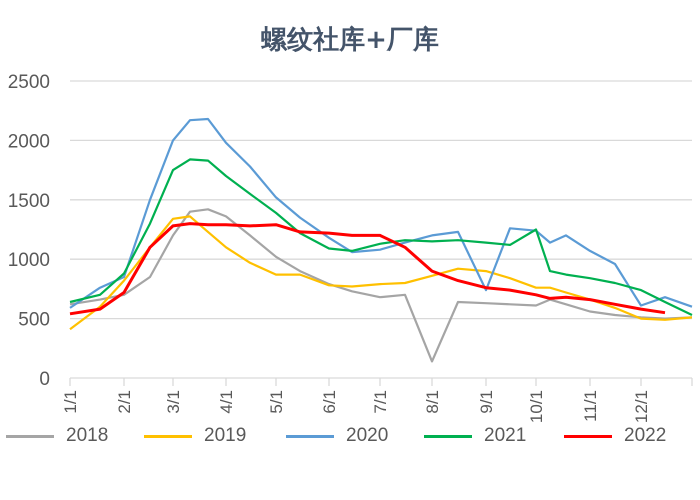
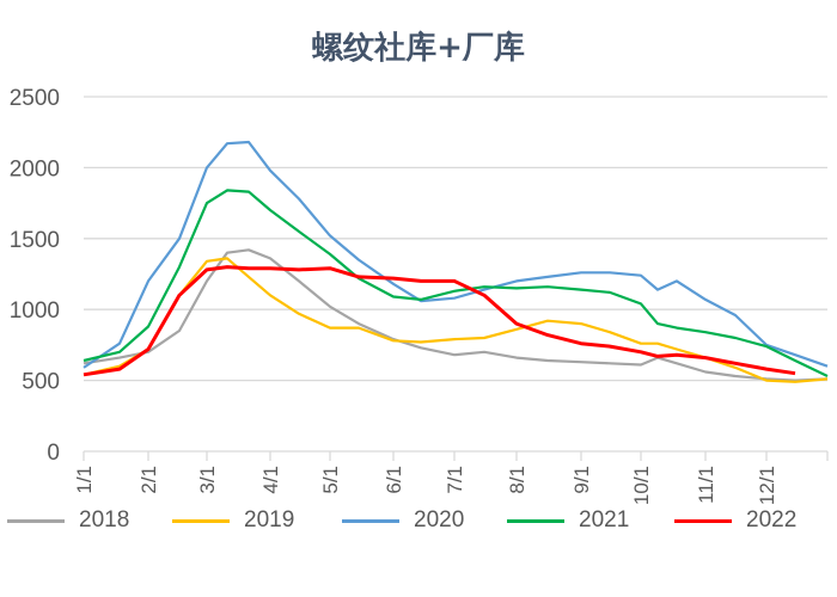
2019/1/1: 410 -> 540
2019/2/1: 820 -> 720
2020/2/1: 850 -> 1200
2018/8/1: 140 -> 660
2020/9/1: 740 -> 1260
2021/10/1: 1250 -> 1040
2020/12/1: 610 -> 750
